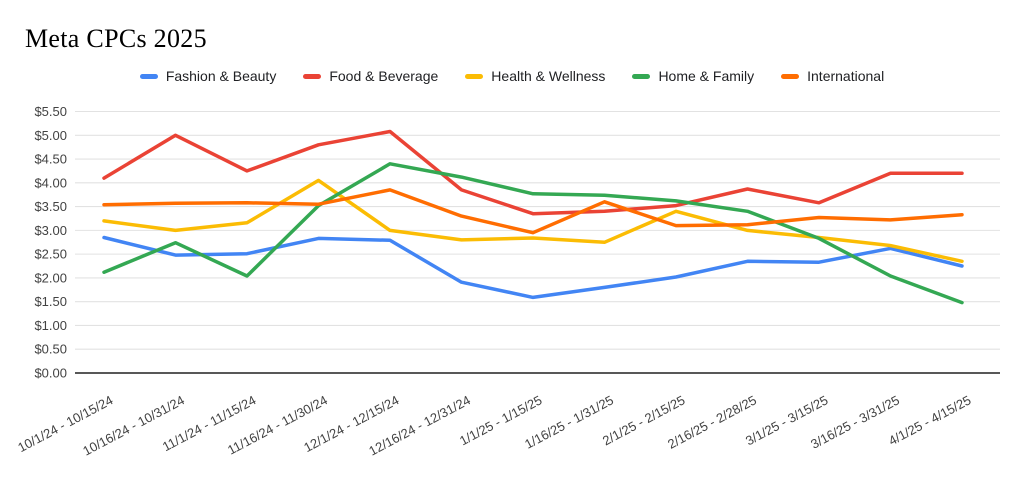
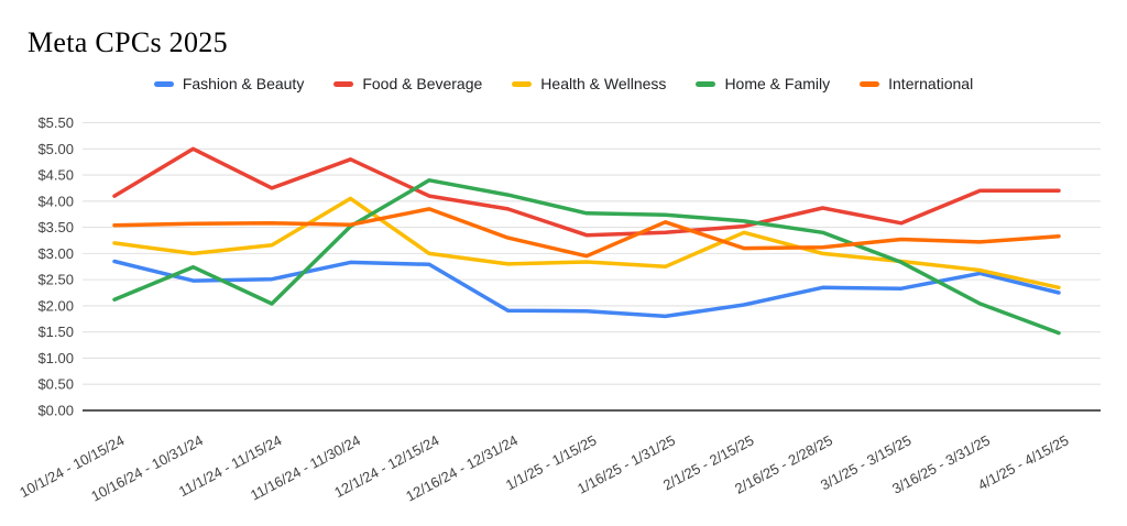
Food & Beverage/12/1/24 - 12/15/24: $5.1 -> $4.1
Fashion & Beauty/1/1/25 - 1/15/25: $1.6 -> $1.9
